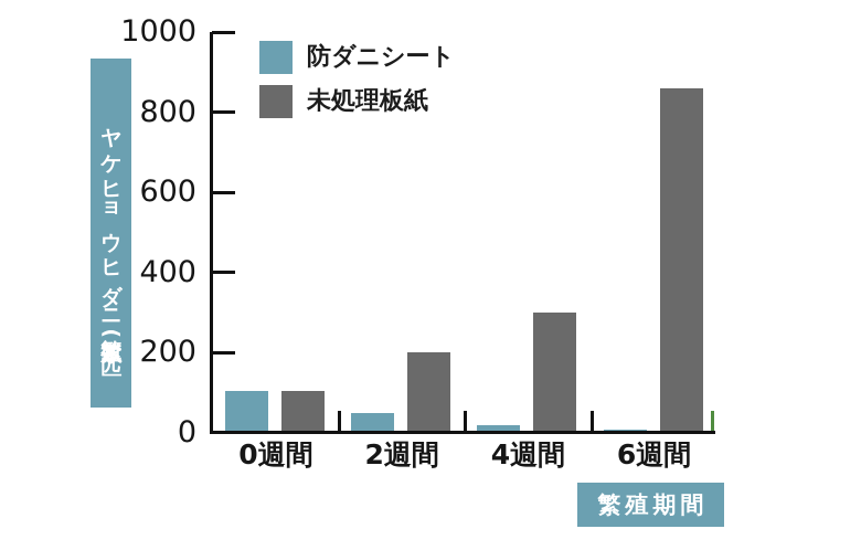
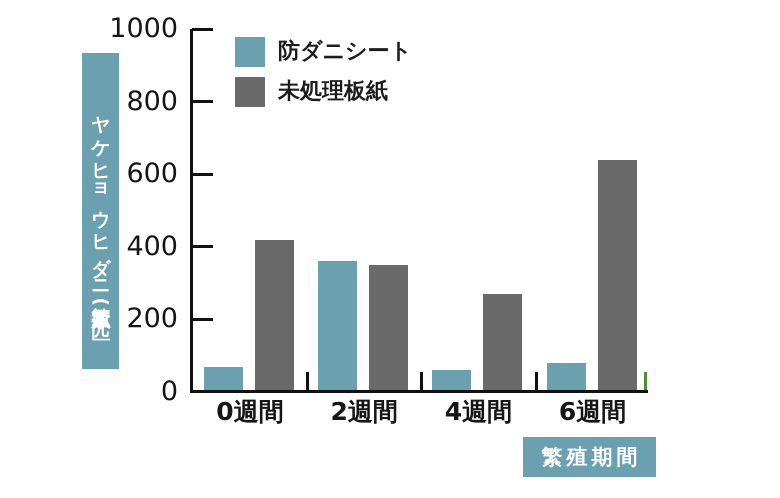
防ダニシート/0週間: 100 -> 70
未処理板紙/0週間: 100 -> 420
防ダニシート/2週間: 50 -> 360
未処理板紙/2週間: 200 -> 350
防ダニシート/4週間: 20 -> 60
未処理板紙/4週間: 300 -> 270
防ダニシート/6週間: 10 -> 80
未処理板紙/6週間: 860 -> 640
